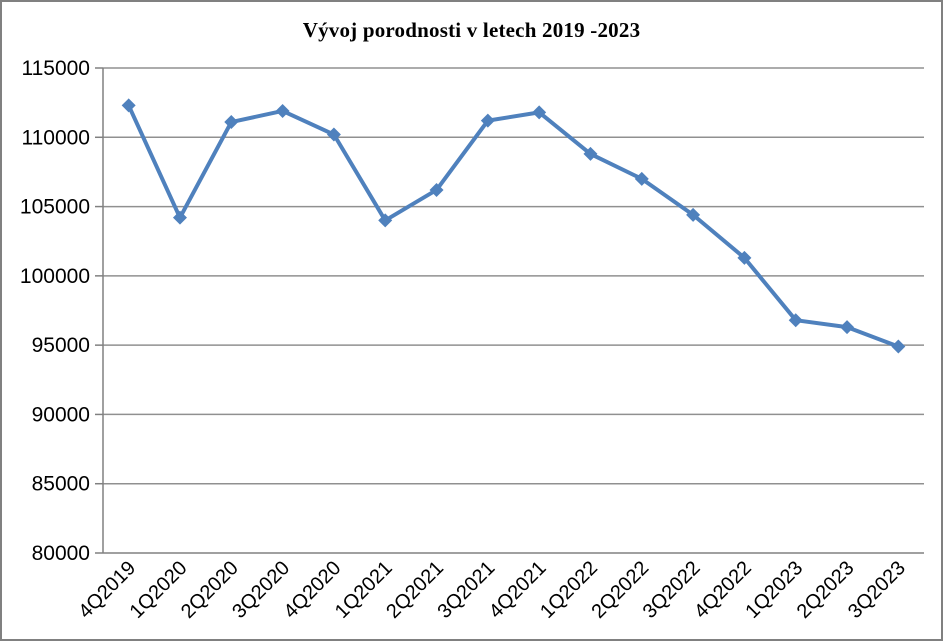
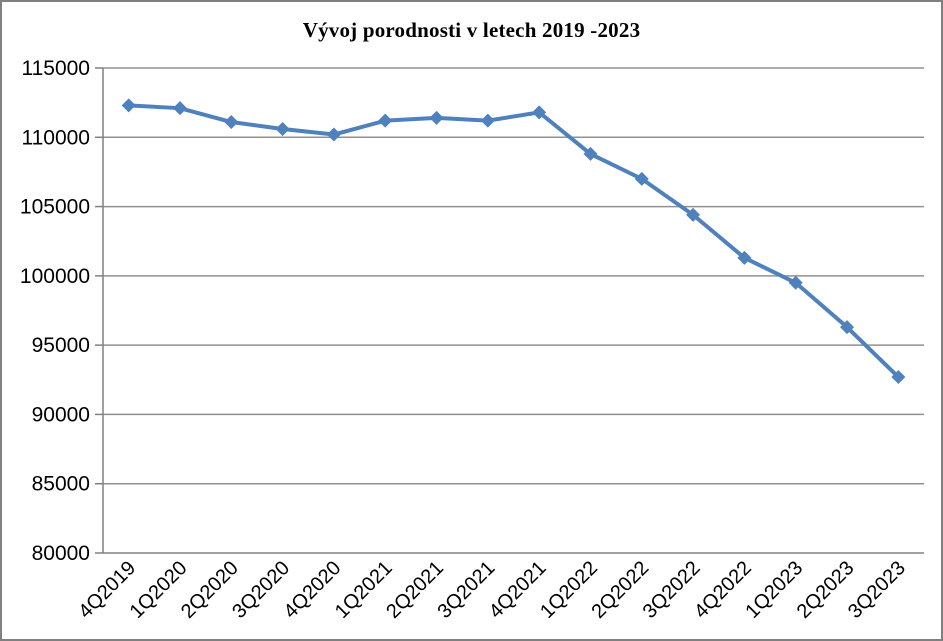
1Q2020: 104200 -> 112100
3Q2020: 111900 -> 110600
1Q2021: 104000 -> 111200
2Q2021: 106200 -> 111400
1Q2023: 96800 -> 99500
3Q2023: 94900 -> 92700
